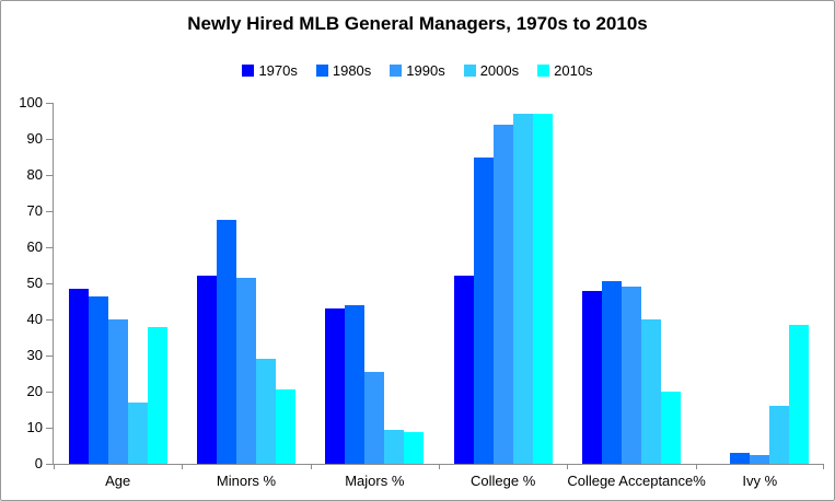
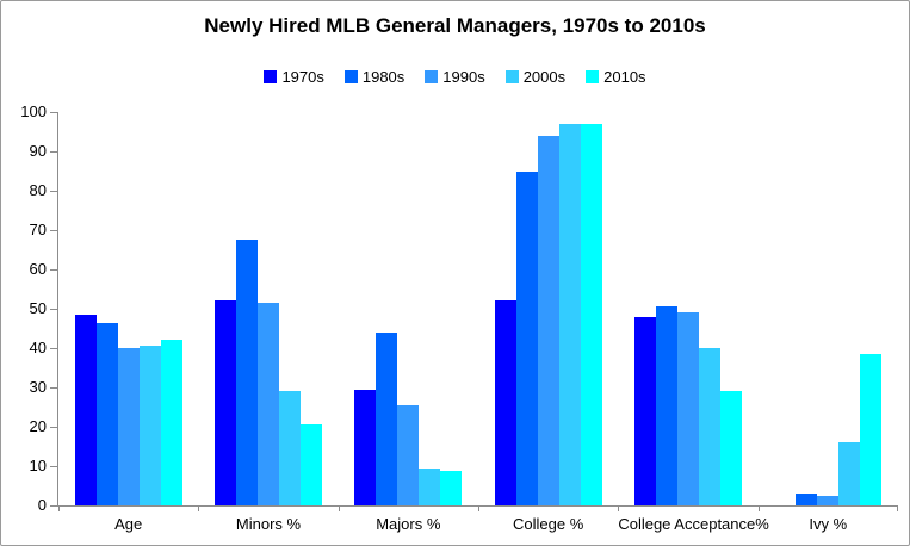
2000s/Age: 17 -> 40
2010s/Age: 38 -> 42
1970s/Majors %: 43 -> 30
2010s/College Acceptance%: 20 -> 29
